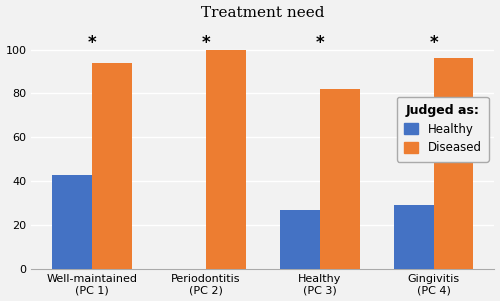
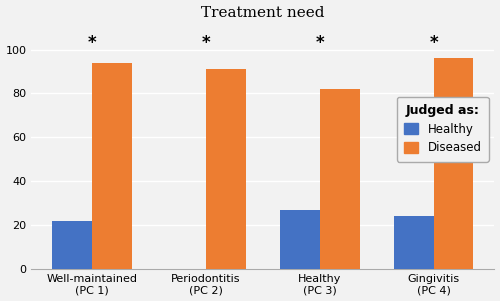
Healthy/Well-maintained (PC 1): 43 -> 22
Diseased/Periodontitis (PC 2): 100 -> 91
Healthy/Gingivitis (PC 4): 29 -> 24
